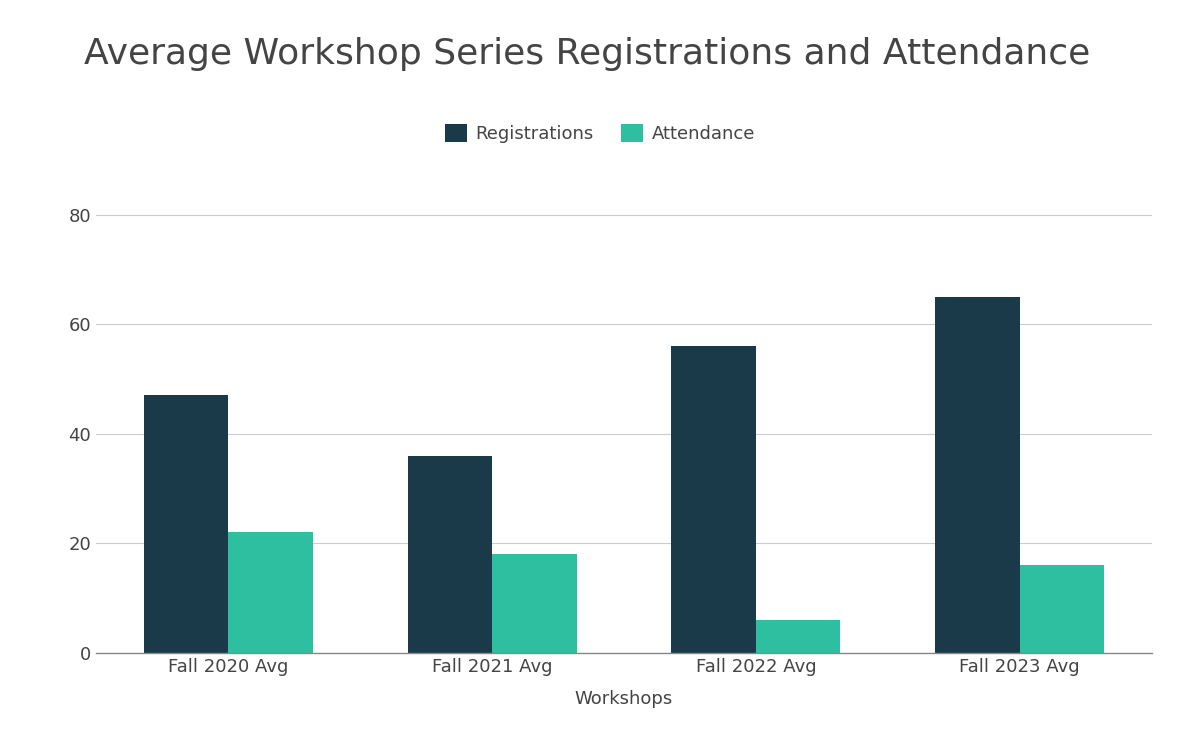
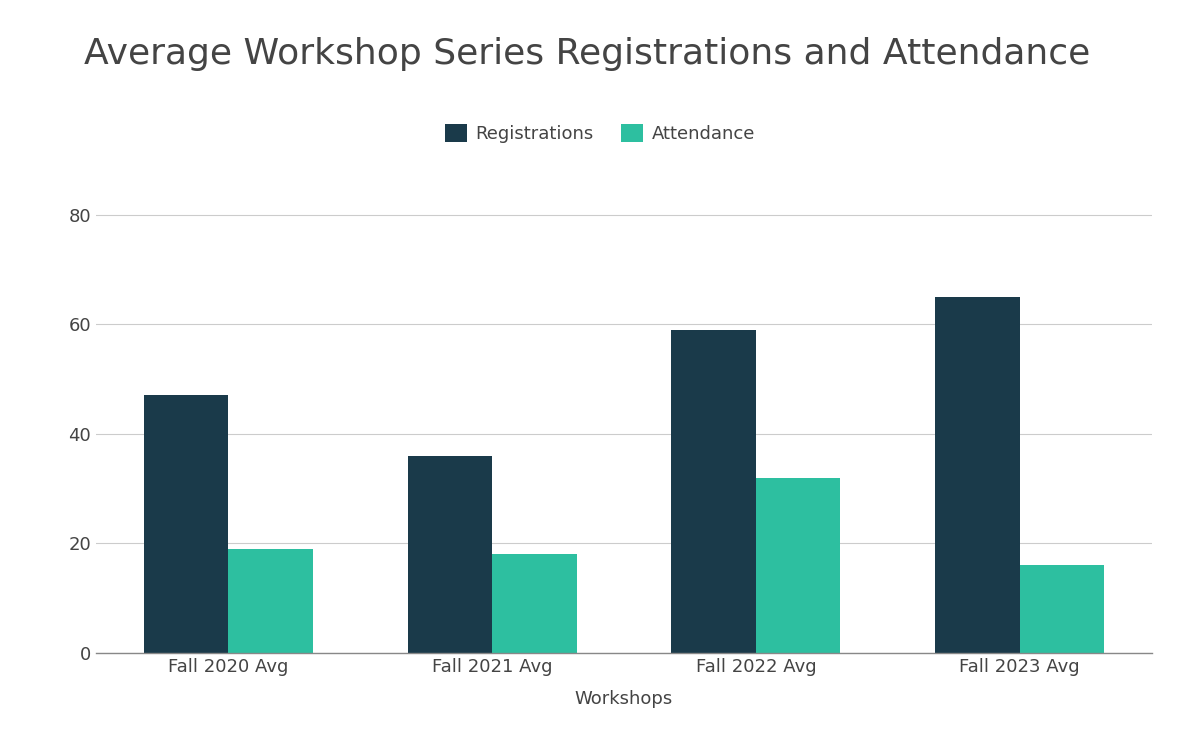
Attendance/Fall 2020 Avg: 22 -> 19
Registrations/Fall 2022 Avg: 56 -> 59
Attendance/Fall 2022 Avg: 6 -> 32
